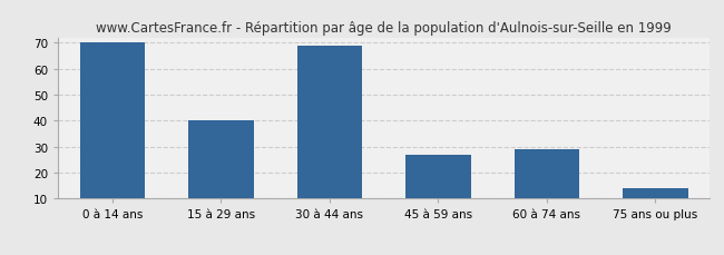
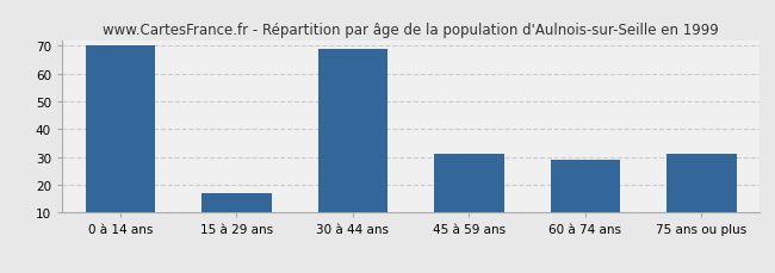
15 à 29 ans: 40 -> 17
45 à 59 ans: 27 -> 31
75 ans ou plus: 14 -> 31
